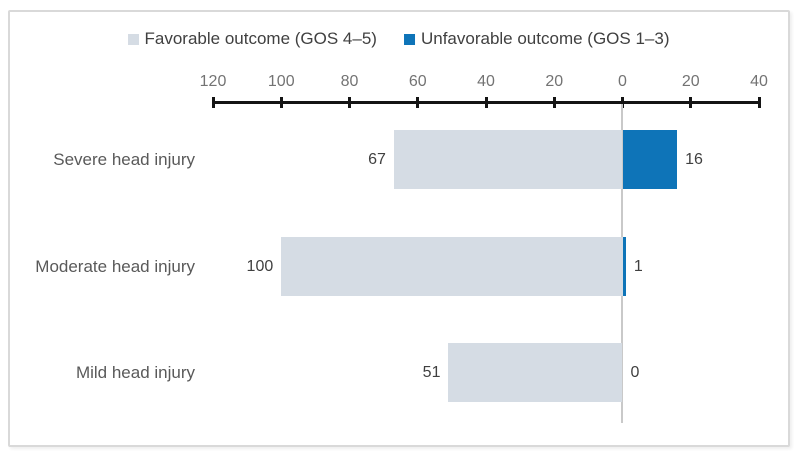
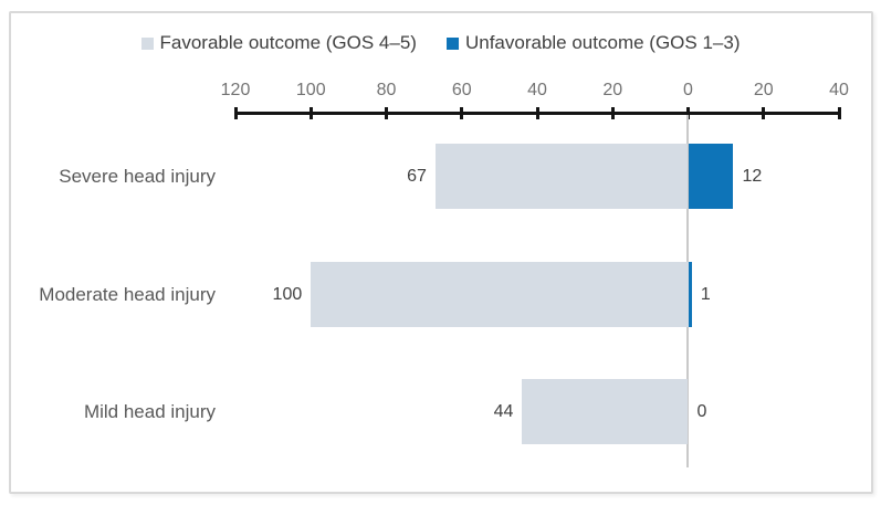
Unfavorable outcome (GOS 1–3)/Severe head injury: 16 -> 12
Favorable outcome (GOS 4–5)/Mild head injury: 51 -> 44
